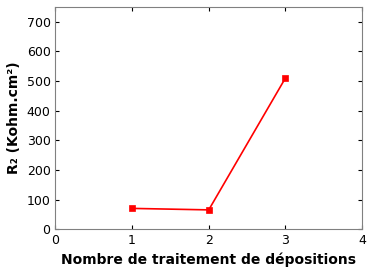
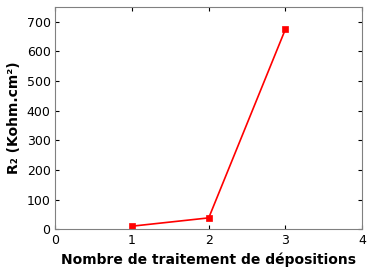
1: 70 -> 10
2: 65 -> 38
3: 510 -> 675
